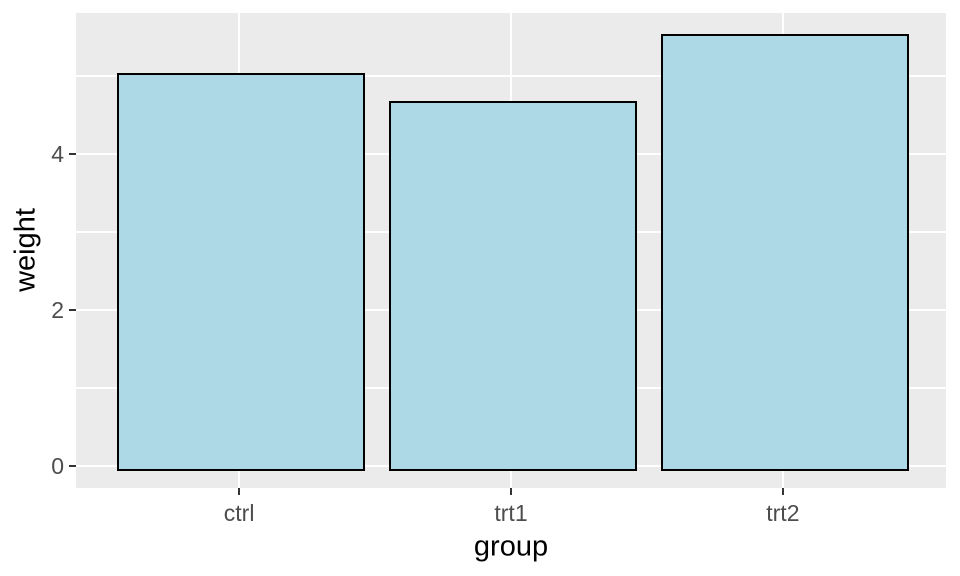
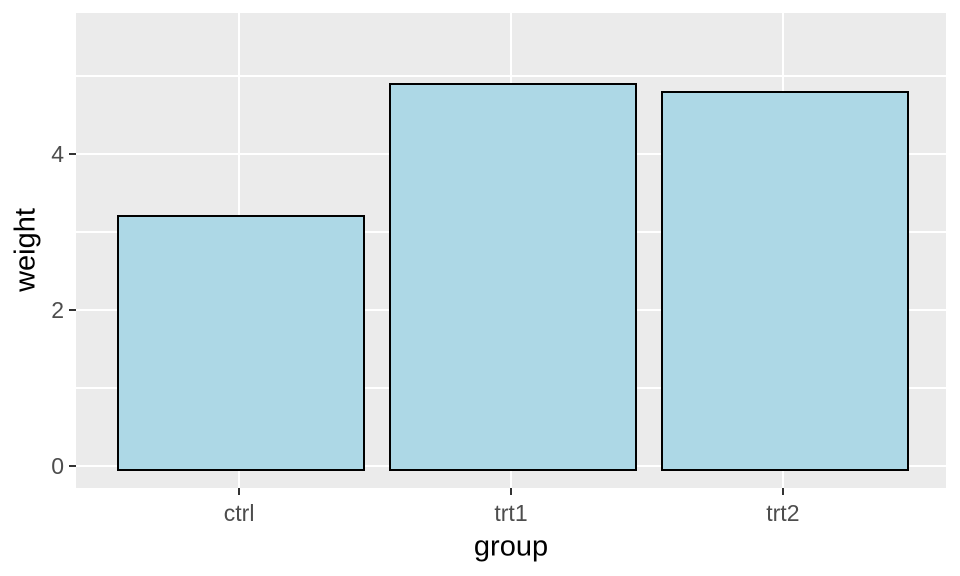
ctrl: 5.0 -> 3.2
trt1: 4.7 -> 4.9
trt2: 5.5 -> 4.8
